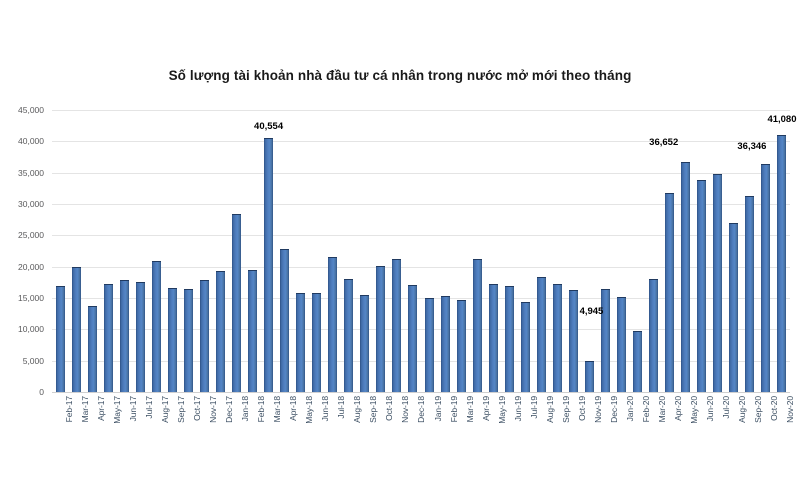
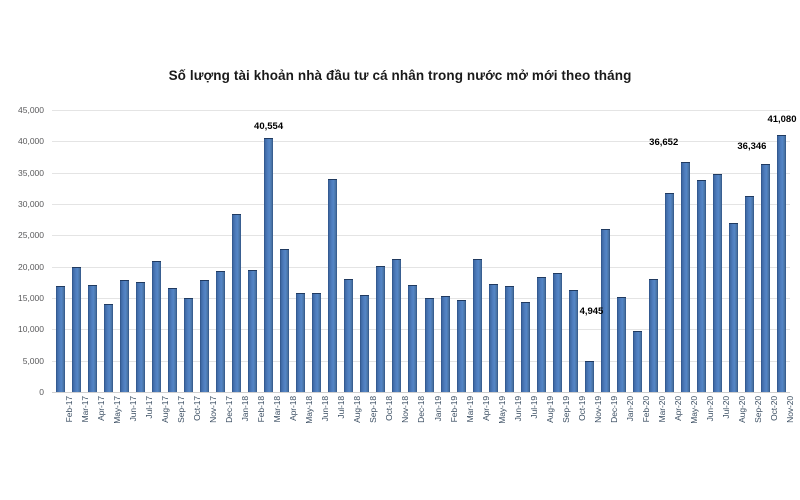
Apr-17: 14000 -> 17000
May-17: 17000 -> 14000
Oct-17: 16000 -> 15000
Jul-18: 22000 -> 34000
Sep-19: 17000 -> 19000
Dec-19: 16000 -> 26000
